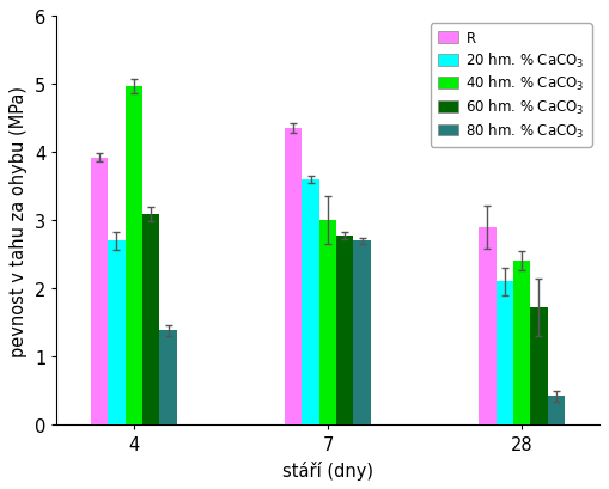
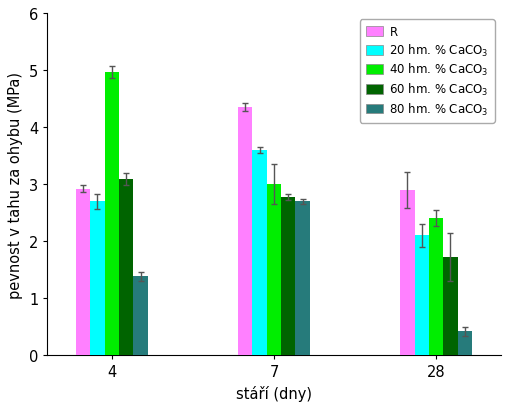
R/4: 3.92 -> 2.92
